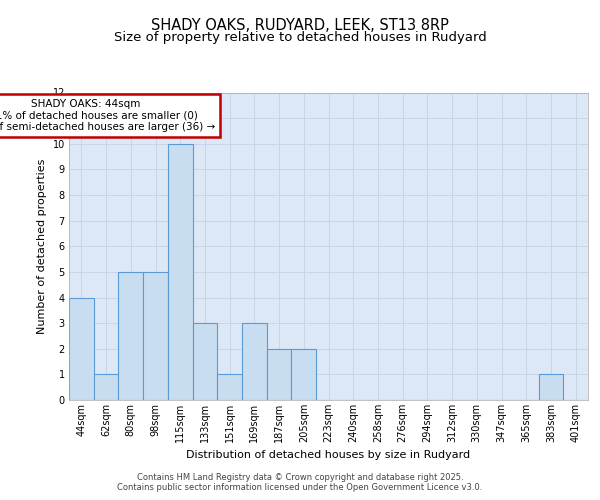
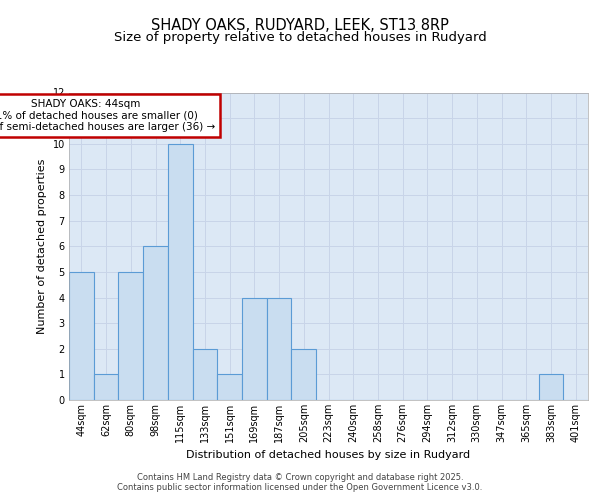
44sqm: 4 -> 5
98sqm: 5 -> 6
133sqm: 3 -> 2
169sqm: 3 -> 4
187sqm: 2 -> 4
